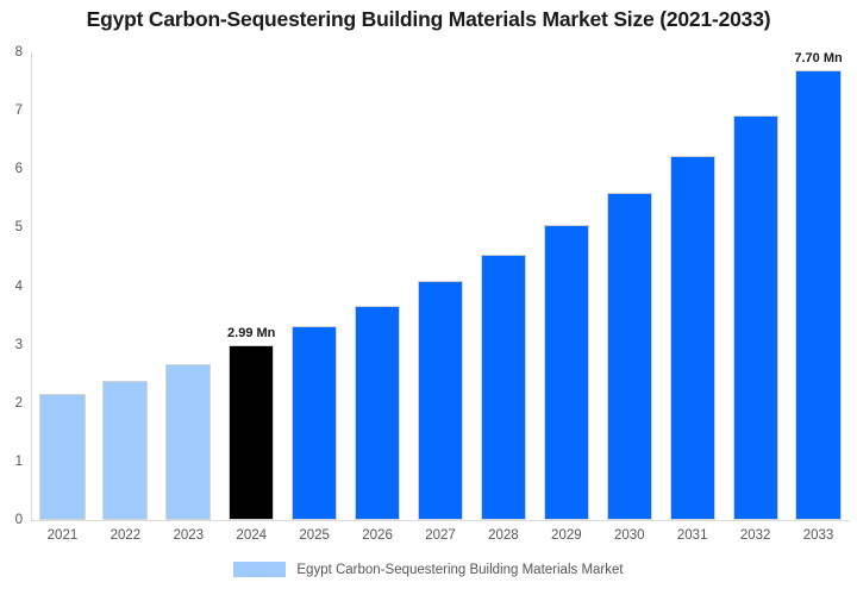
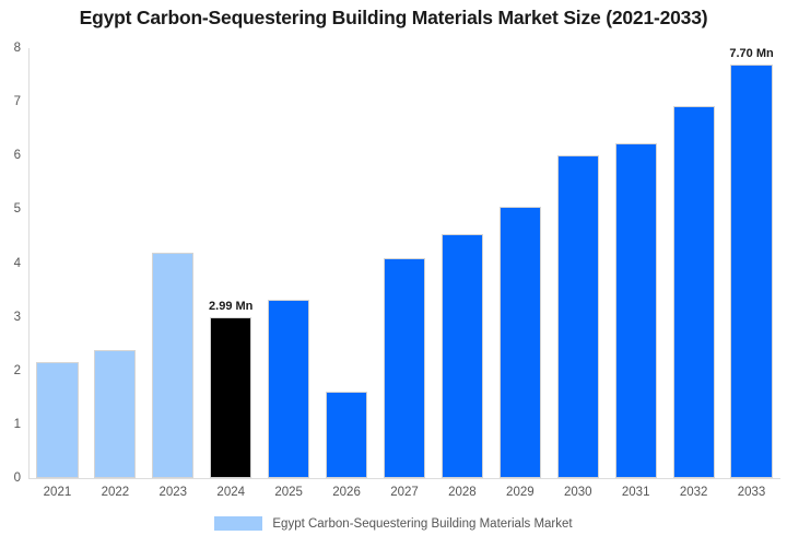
2023: 2.7 -> 4.2
2026: 3.7 -> 1.6
2030: 5.6 -> 6.0
